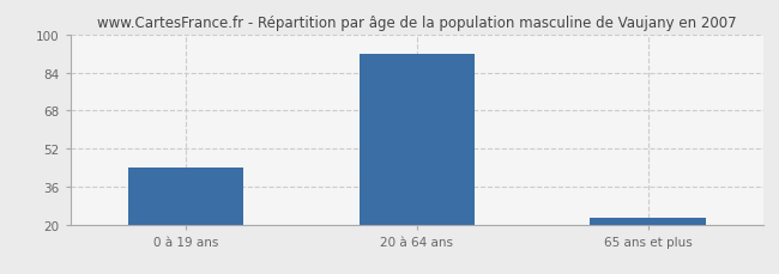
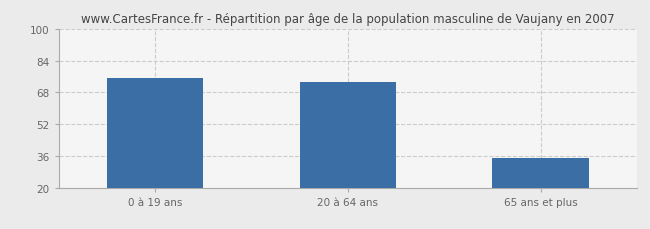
0 à 19 ans: 44 -> 75
20 à 64 ans: 92 -> 73
65 ans et plus: 23 -> 35
